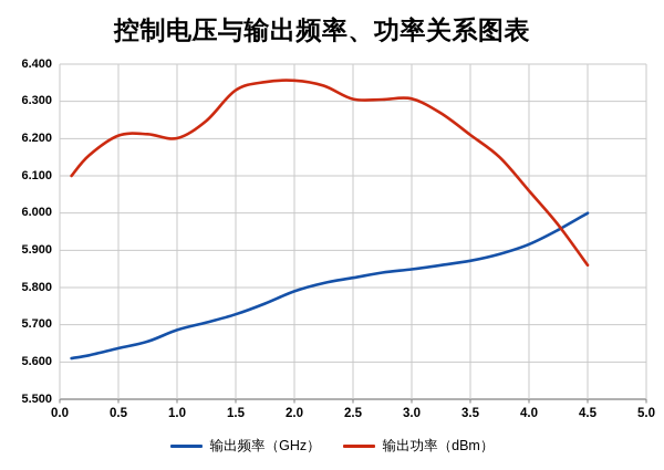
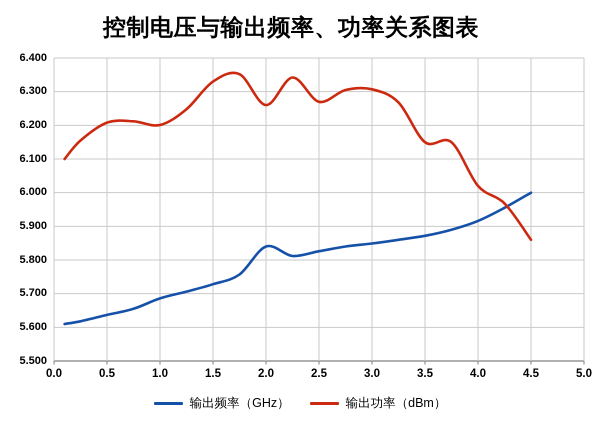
输出频率（GHz）/2.0: 5.79 -> 5.84
输出功率（dBm）/2.0: 6.36 -> 6.26
输出功率（dBm）/2.5: 6.31 -> 6.27
输出功率（dBm）/3.5: 6.21 -> 6.15
输出功率（dBm）/4.0: 6.06 -> 6.02
